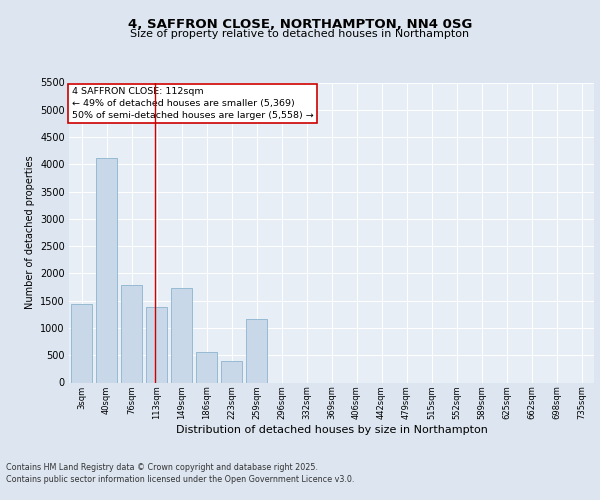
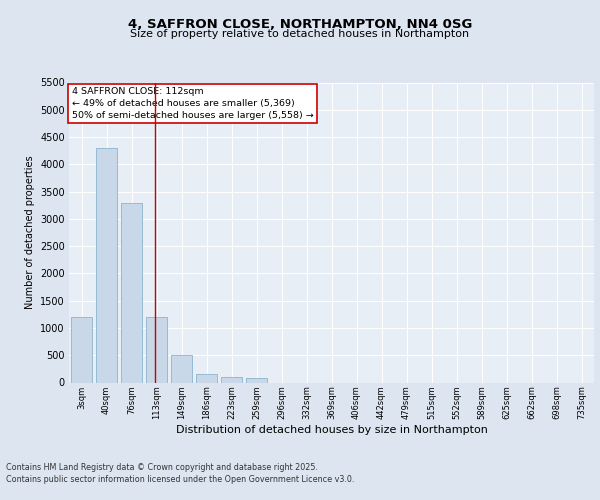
3sqm: 1440 -> 1200
40sqm: 4120 -> 4300
76sqm: 1780 -> 3300
113sqm: 1380 -> 1200
149sqm: 1740 -> 500
186sqm: 560 -> 150
223sqm: 400 -> 100
259sqm: 1160 -> 80
